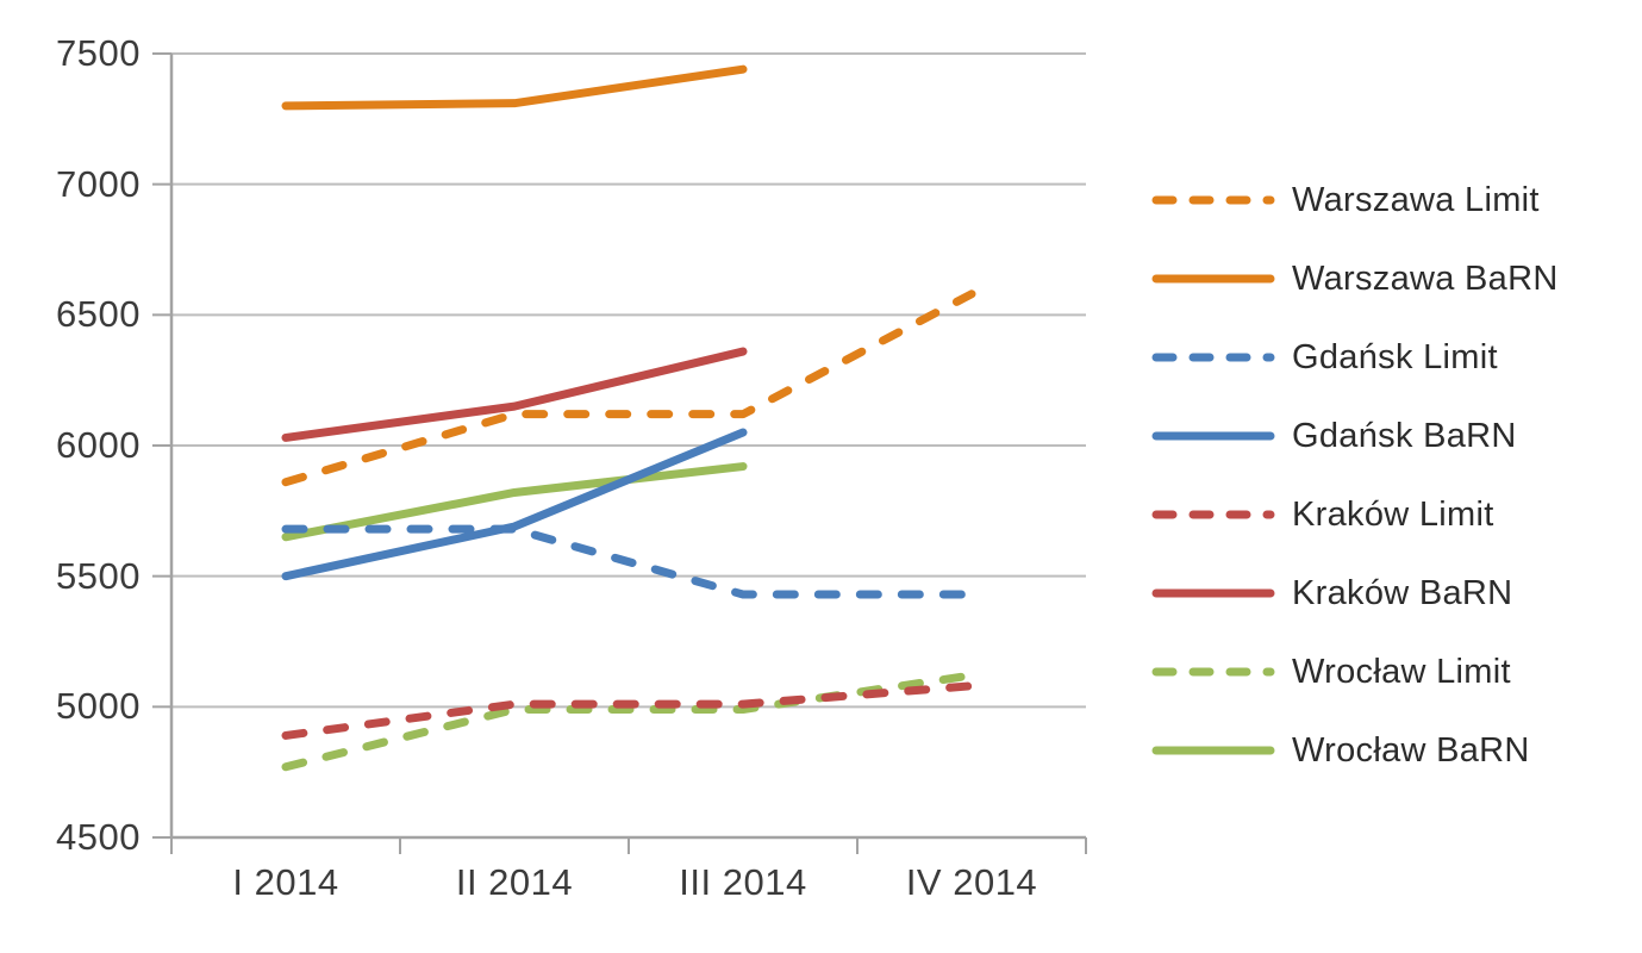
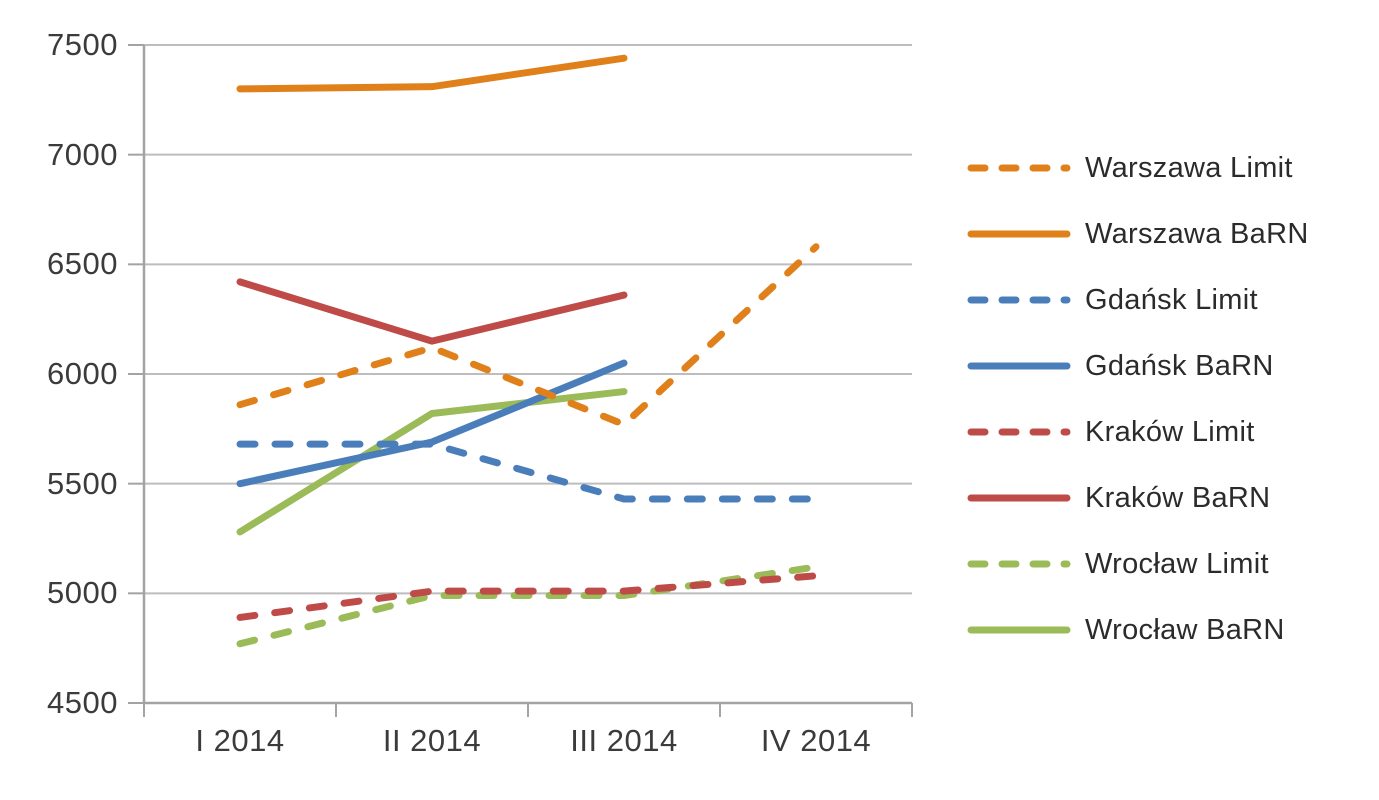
Kraków BaRN/I 2014: 6030 -> 6420
Wrocław BaRN/I 2014: 5650 -> 5280
Warszawa Limit/III 2014: 6120 -> 5770
